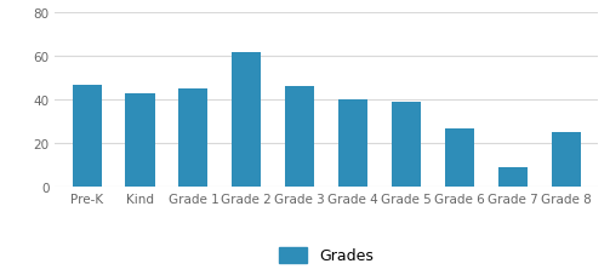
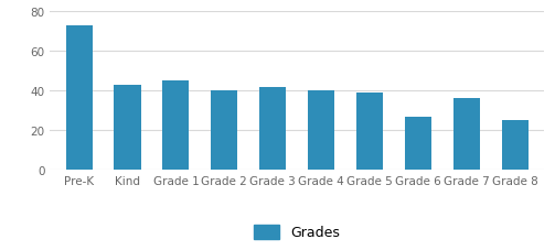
Pre-K: 47 -> 73
Grade 2: 62 -> 40
Grade 3: 46 -> 42
Grade 7: 9 -> 36
